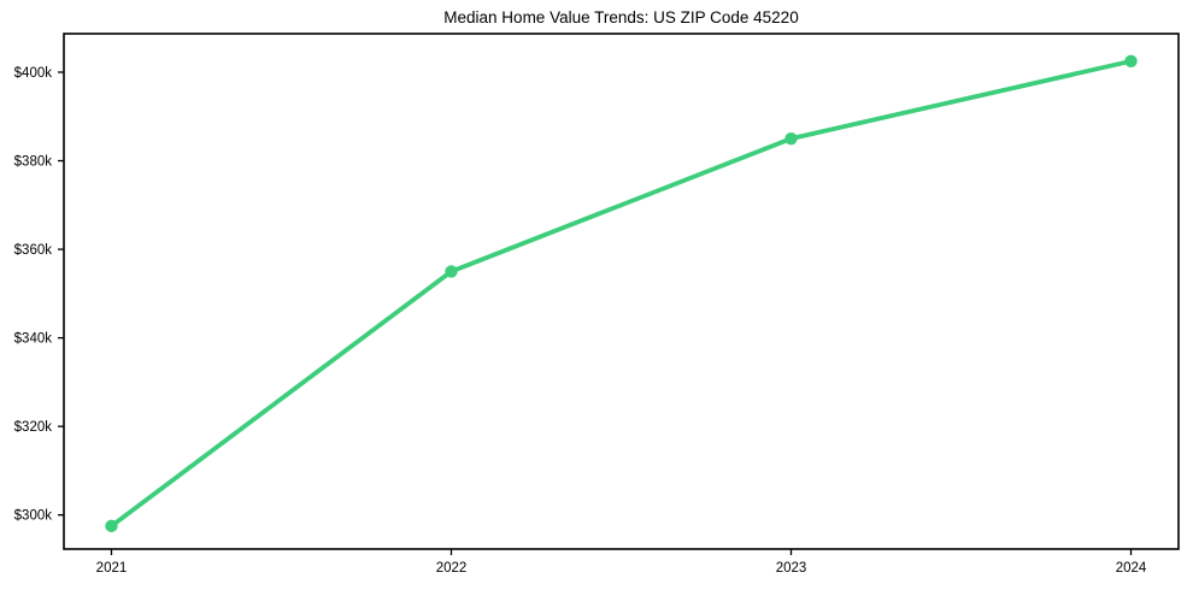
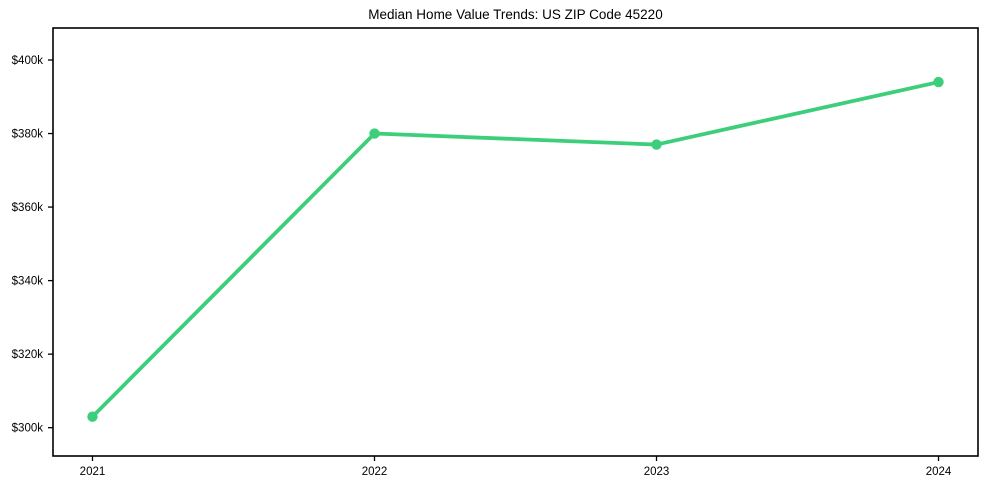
2021: $298k -> $303k
2022: $355k -> $380k
2023: $385k -> $377k
2024: $402k -> $394k
